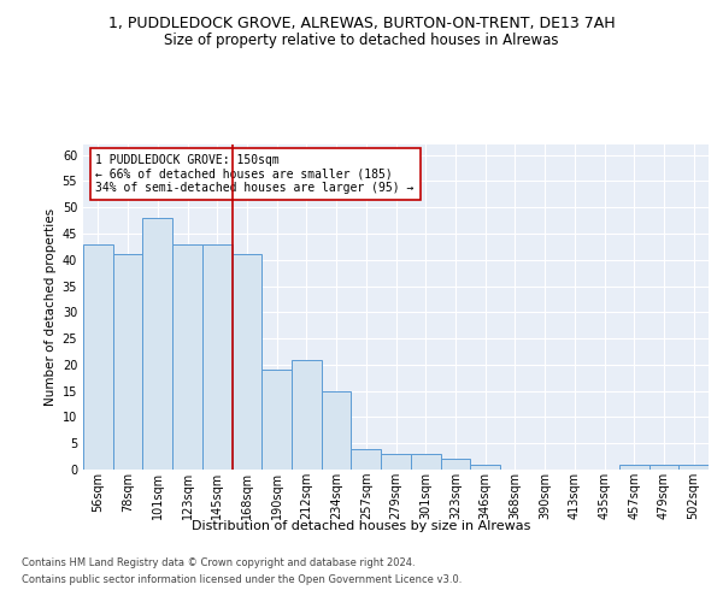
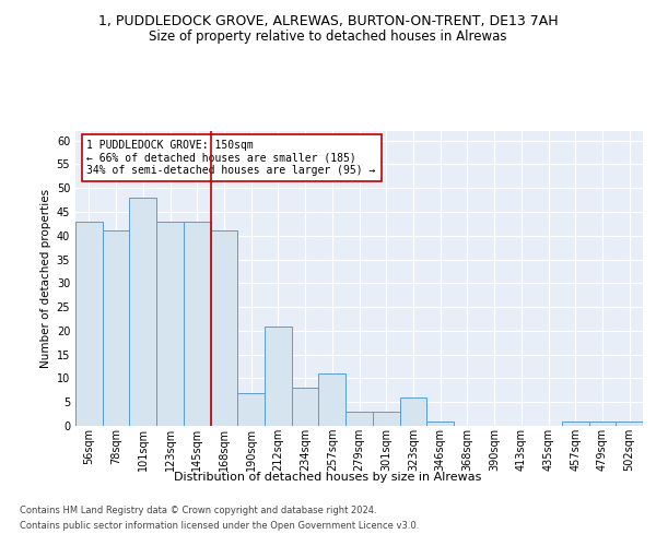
190sqm: 19 -> 7
234sqm: 15 -> 8
257sqm: 4 -> 11
323sqm: 2 -> 6
